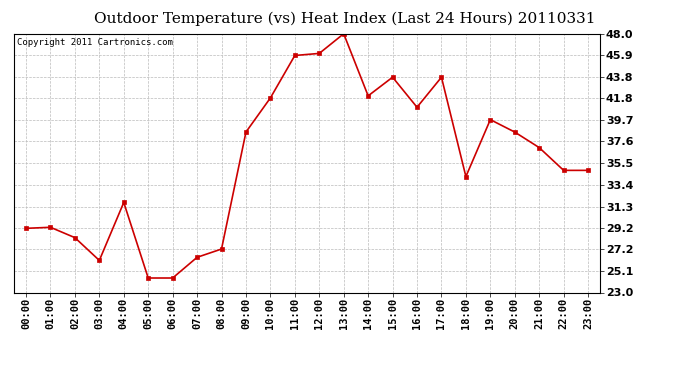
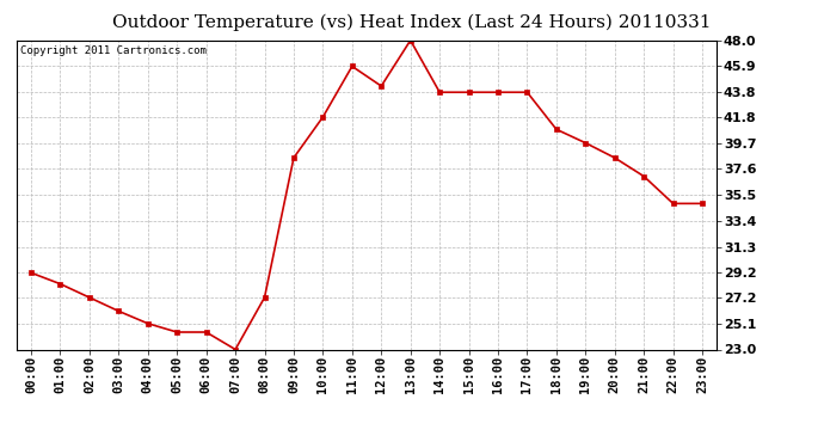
01:00: 29.3 -> 28.3
02:00: 28.3 -> 27.2
04:00: 31.7 -> 25.1
07:00: 26.4 -> 23.0
12:00: 46.1 -> 44.3
14:00: 42.0 -> 43.8
16:00: 40.9 -> 43.8
18:00: 34.2 -> 40.8
